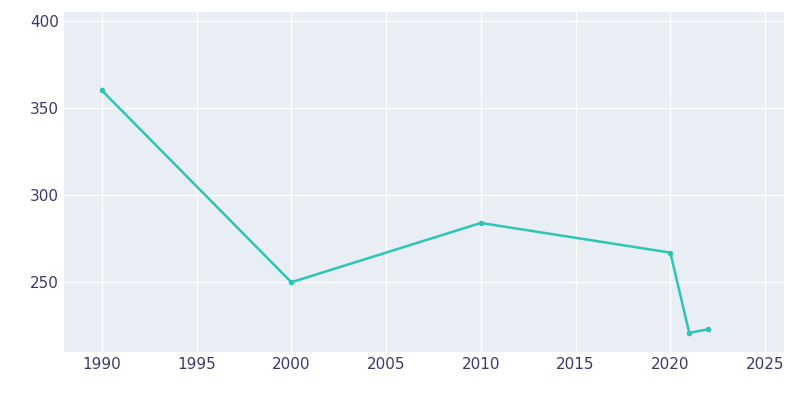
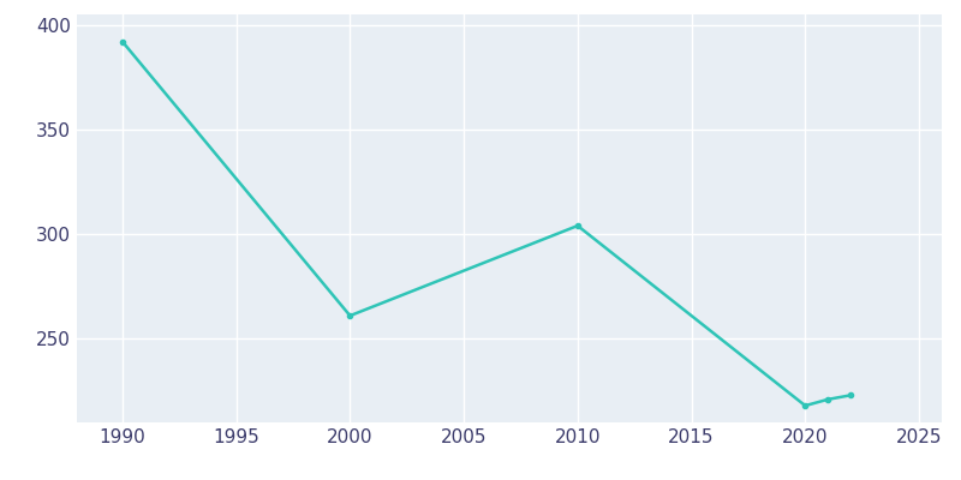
1990: 360 -> 392
2000: 250 -> 261
2010: 284 -> 304
2020: 267 -> 218
